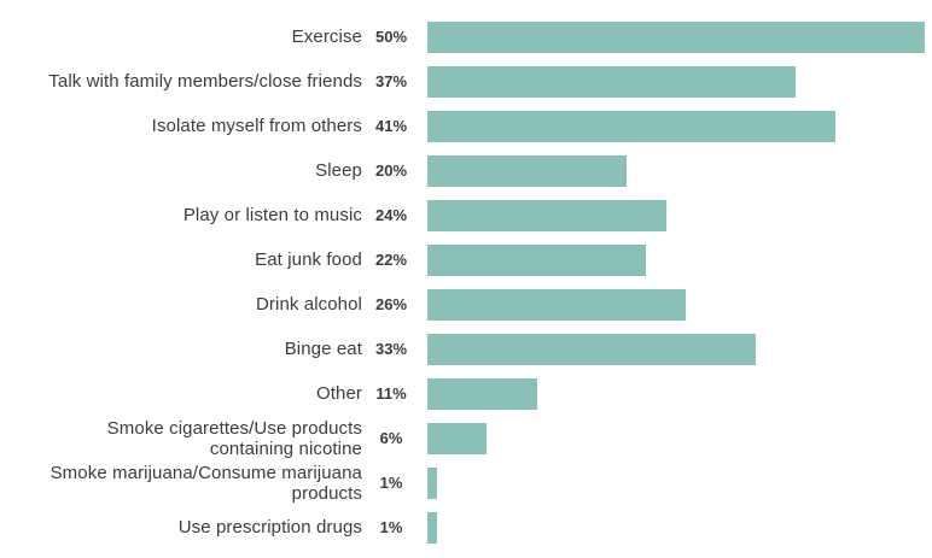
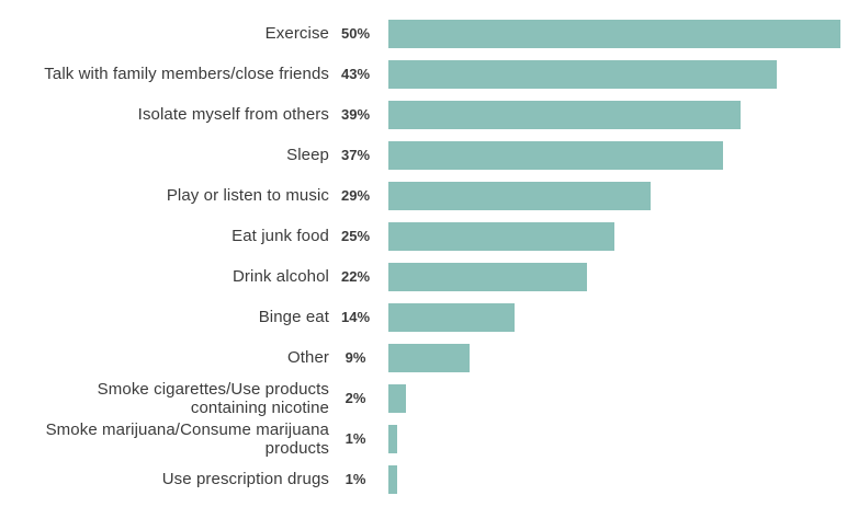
Talk with family members/close friends: 37% -> 43%
Isolate myself from others: 41% -> 39%
Sleep: 20% -> 37%
Play or listen to music: 24% -> 29%
Eat junk food: 22% -> 25%
Drink alcohol: 26% -> 22%
Binge eat: 33% -> 14%
Other: 11% -> 9%
Smoke cigarettes/Use products containing nicotine: 6% -> 2%
